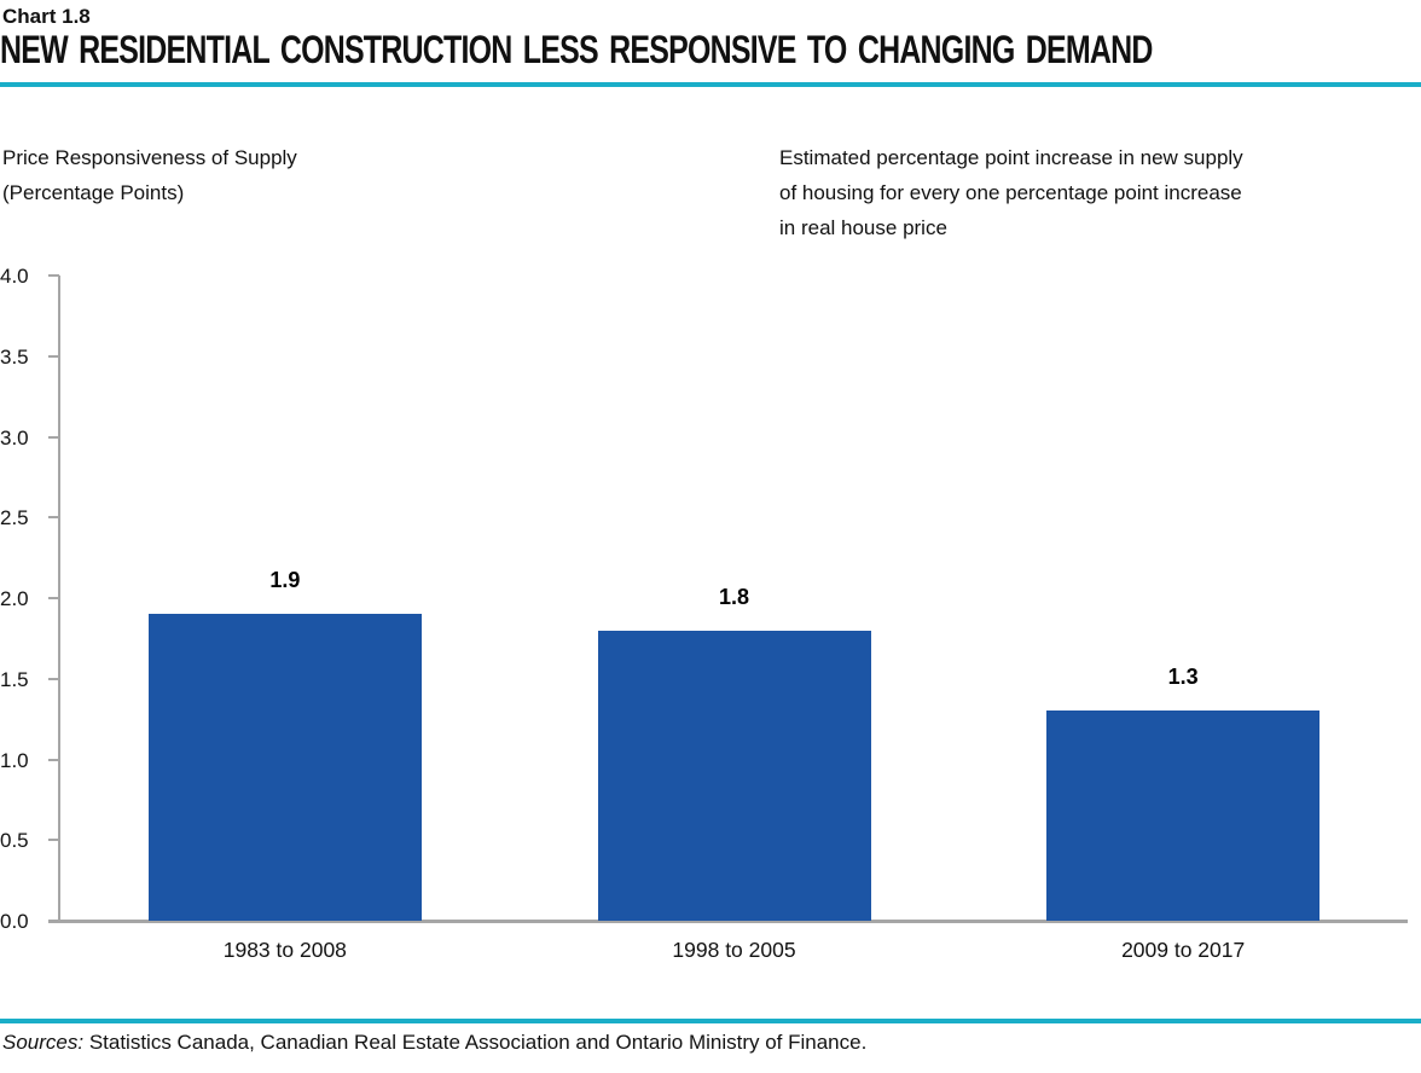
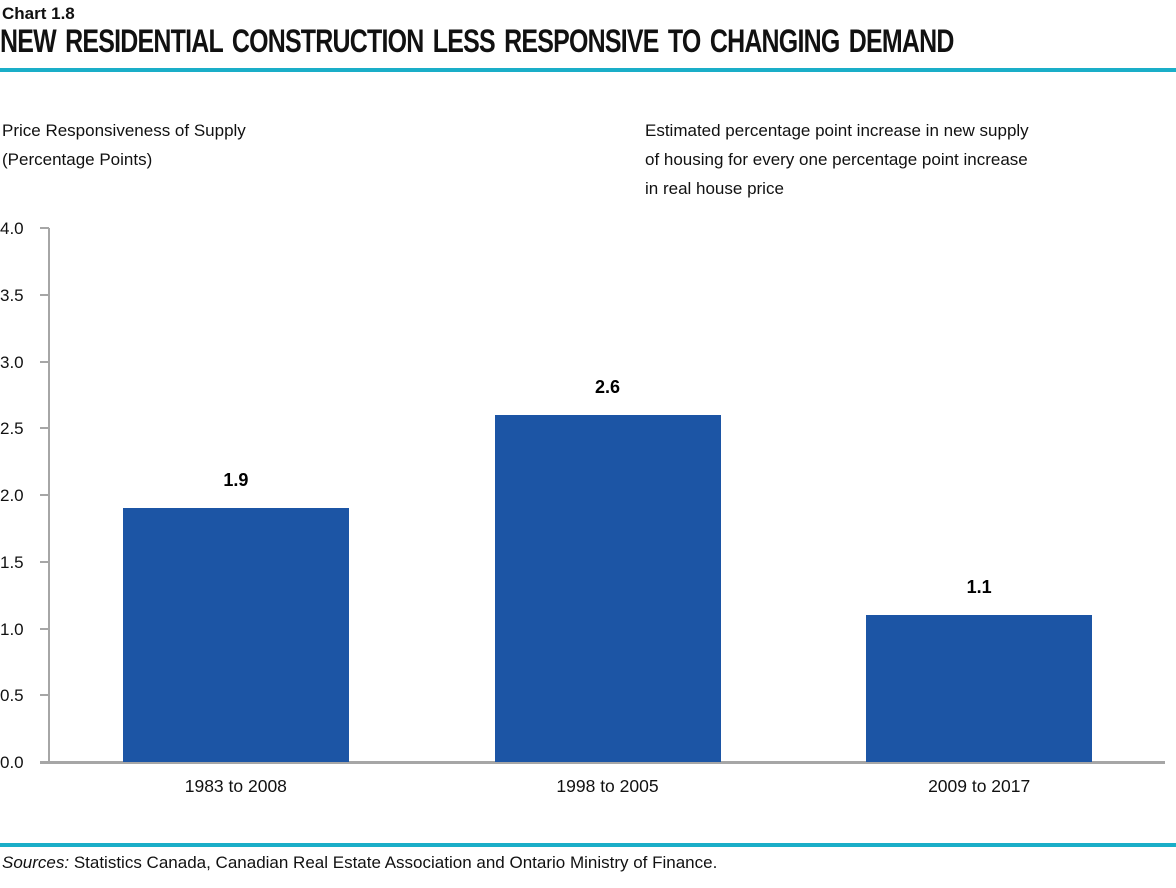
1998 to 2005: 1.8 -> 2.6
2009 to 2017: 1.3 -> 1.1
